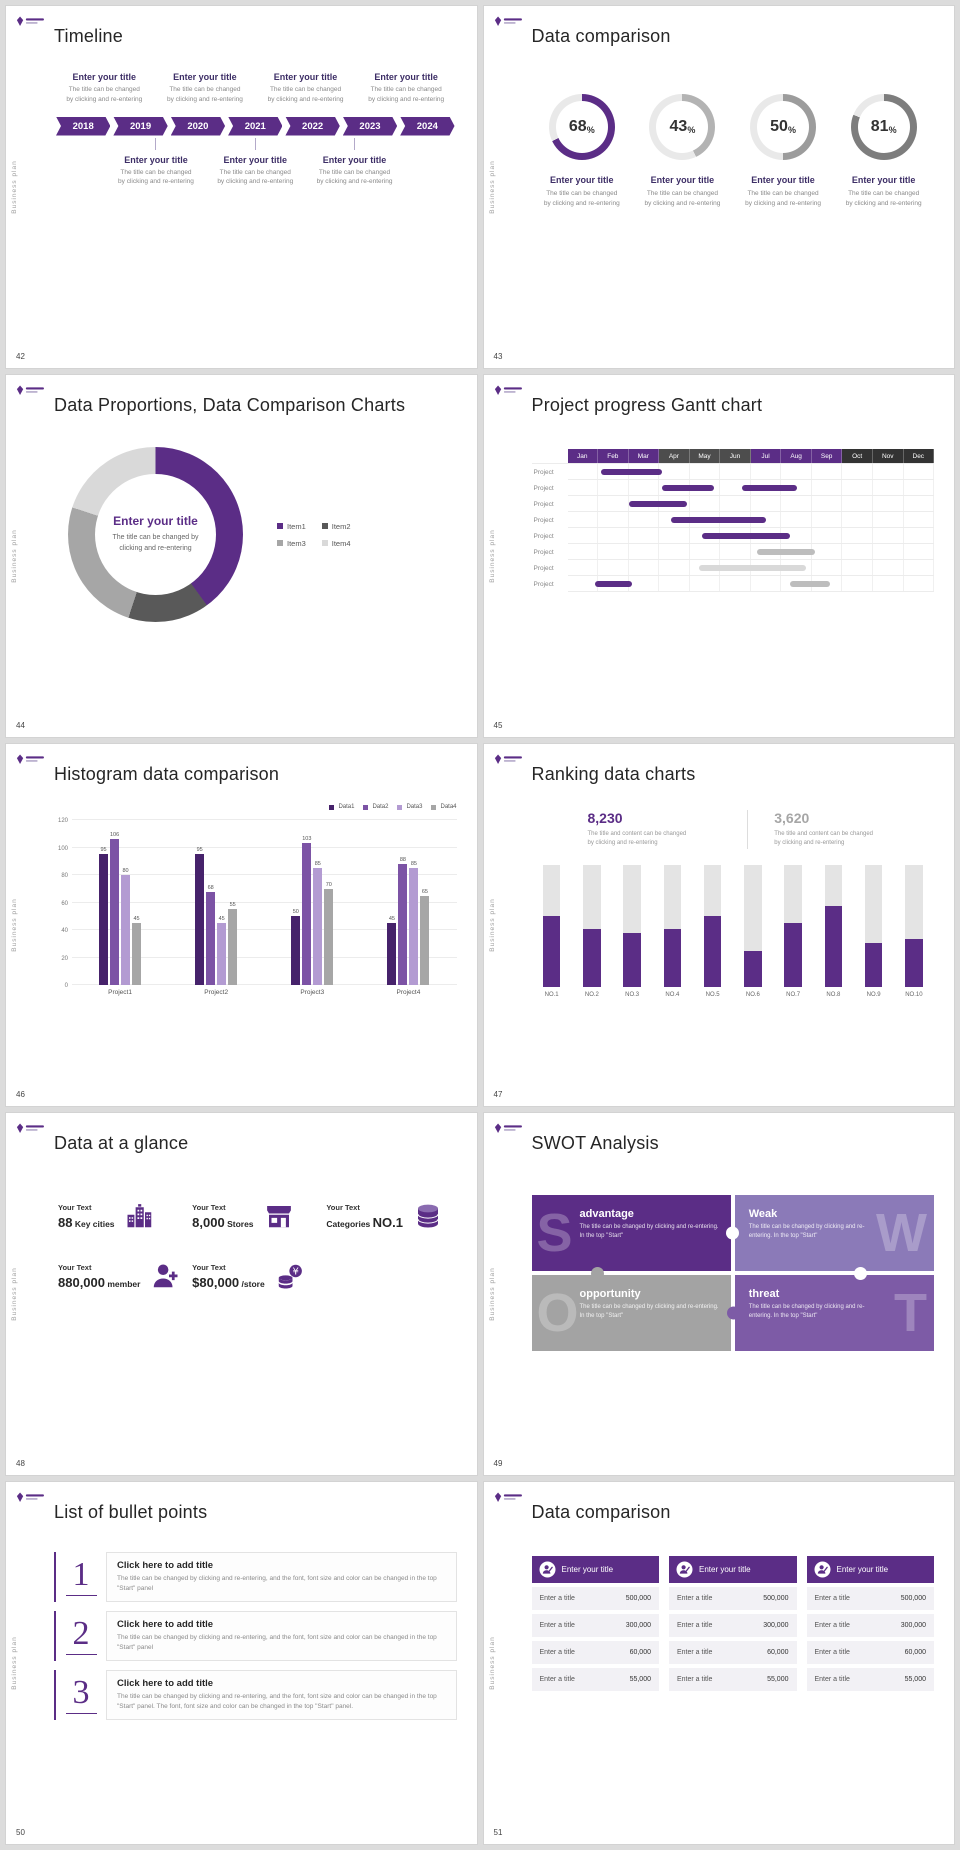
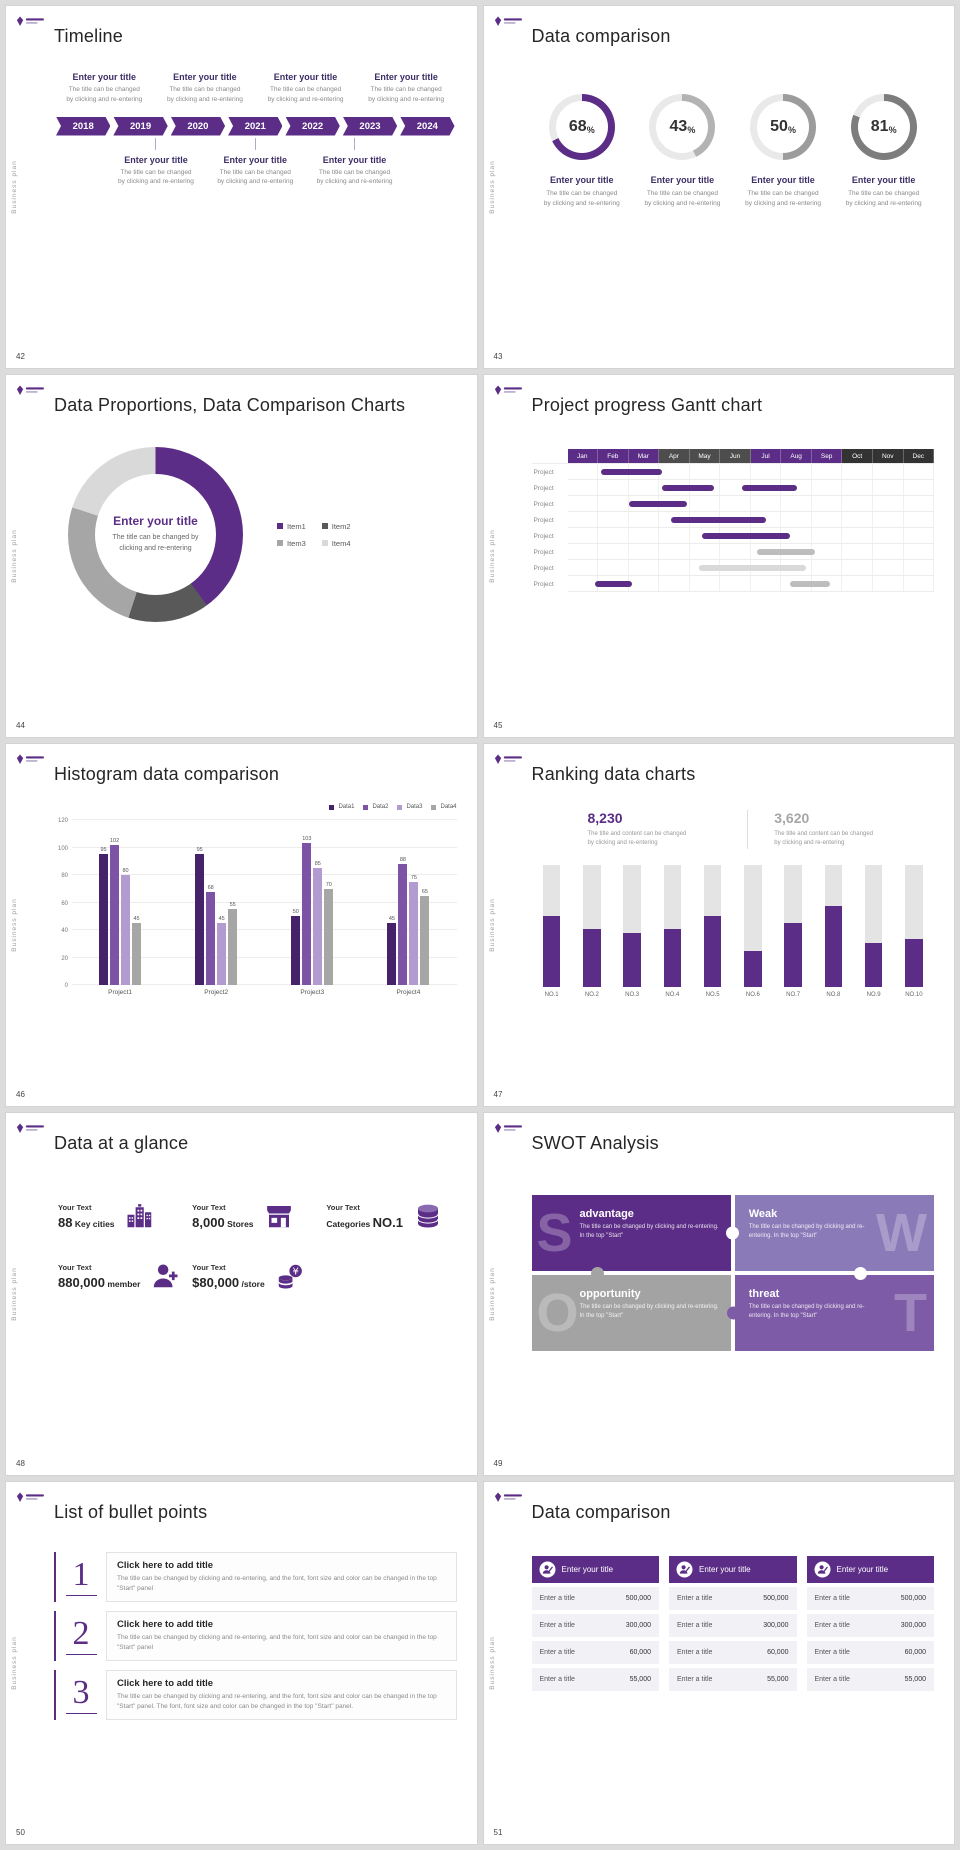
Histogram data comparison/Data2/Project1: 106 -> 102
Histogram data comparison/Data3/Project4: 85 -> 75
